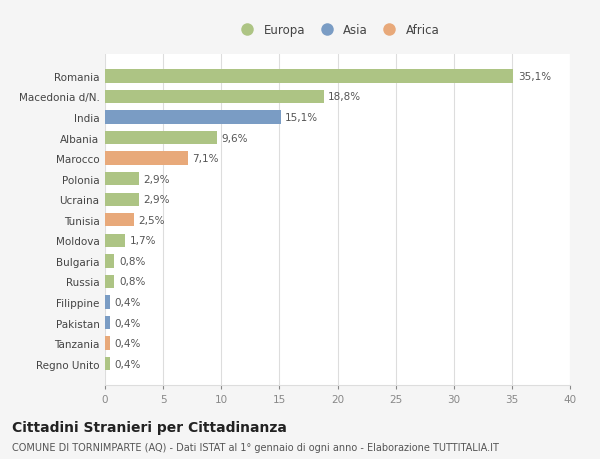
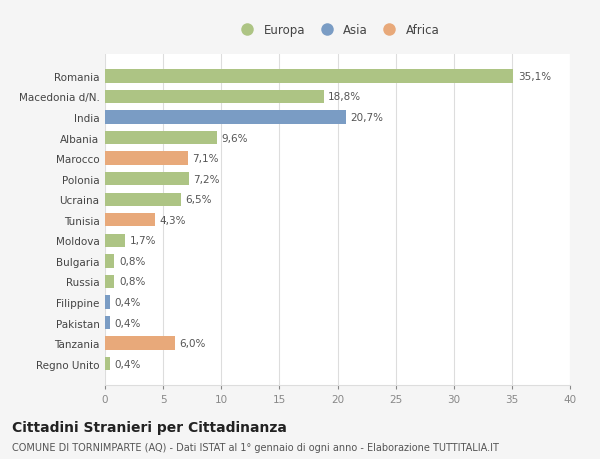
India: 15,1% -> 20,7%
Polonia: 2,9% -> 7,2%
Ucraina: 2,9% -> 6,5%
Tunisia: 2,5% -> 4,3%
Tanzania: 0,4% -> 6,0%
